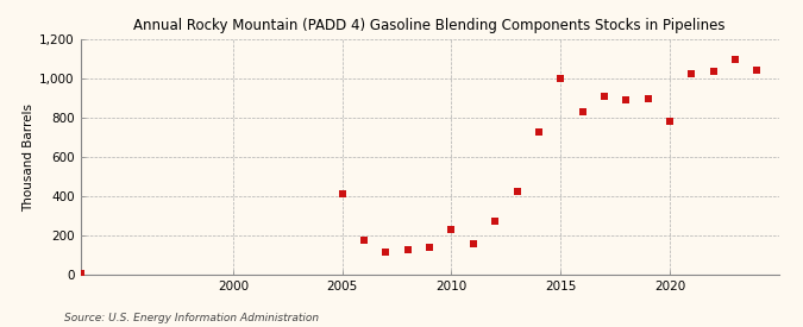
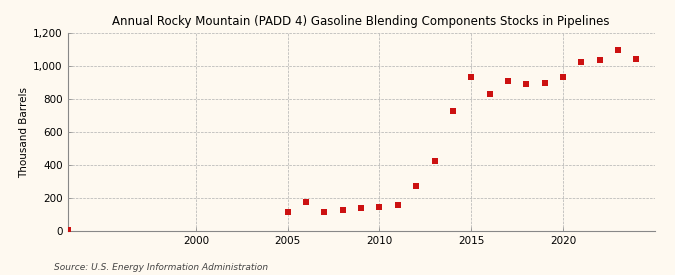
2005: 410 -> 120
2010: 230 -> 140
2015: 1,000 -> 940
2020: 780 -> 940
